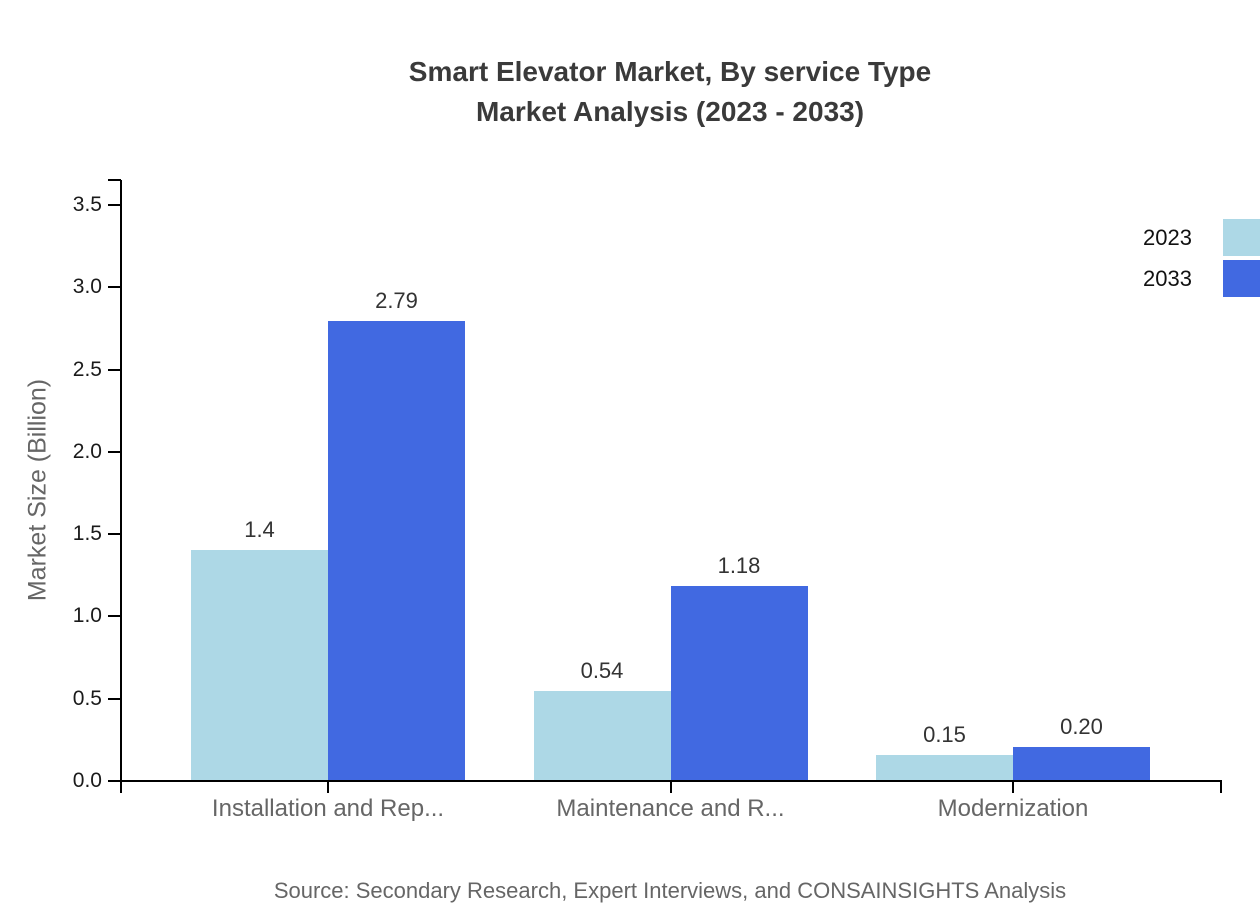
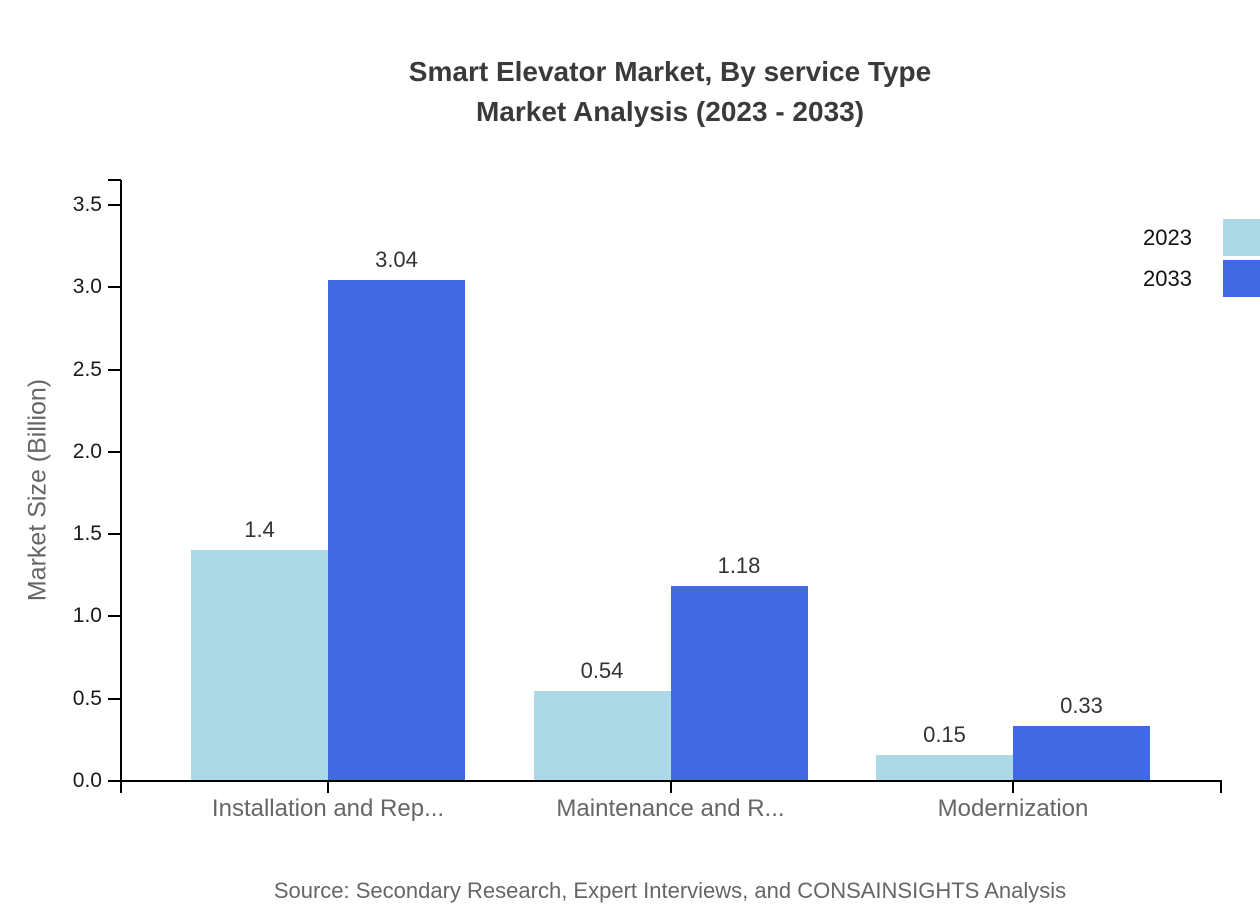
2033/Installation and Rep...: 2.79 -> 3.04
2033/Modernization: 0.20 -> 0.33
